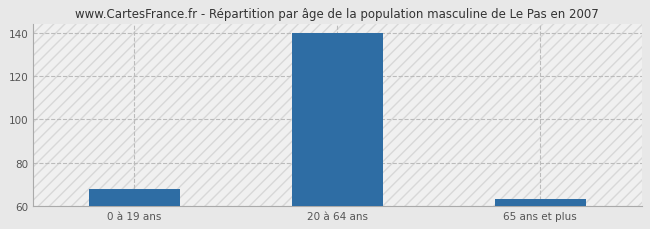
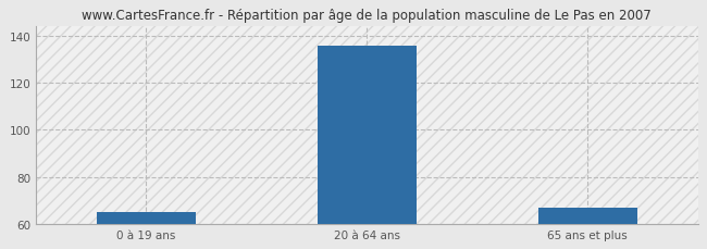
0 à 19 ans: 68 -> 65
20 à 64 ans: 140 -> 136
65 ans et plus: 63 -> 67
